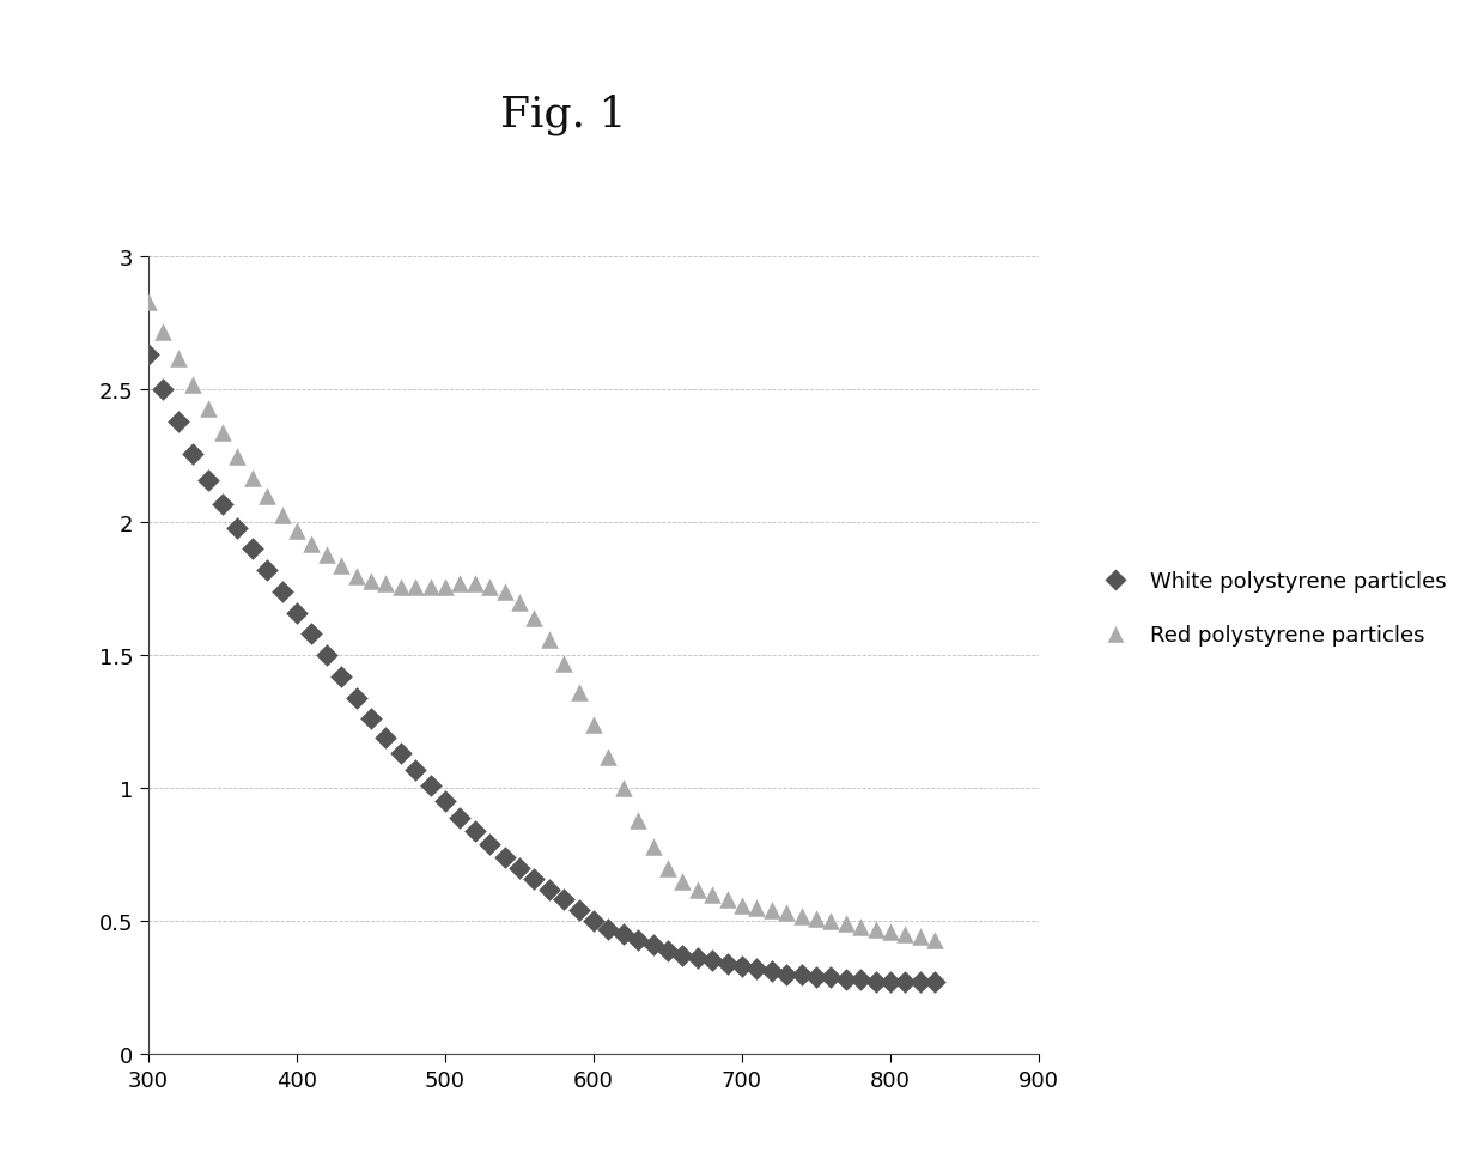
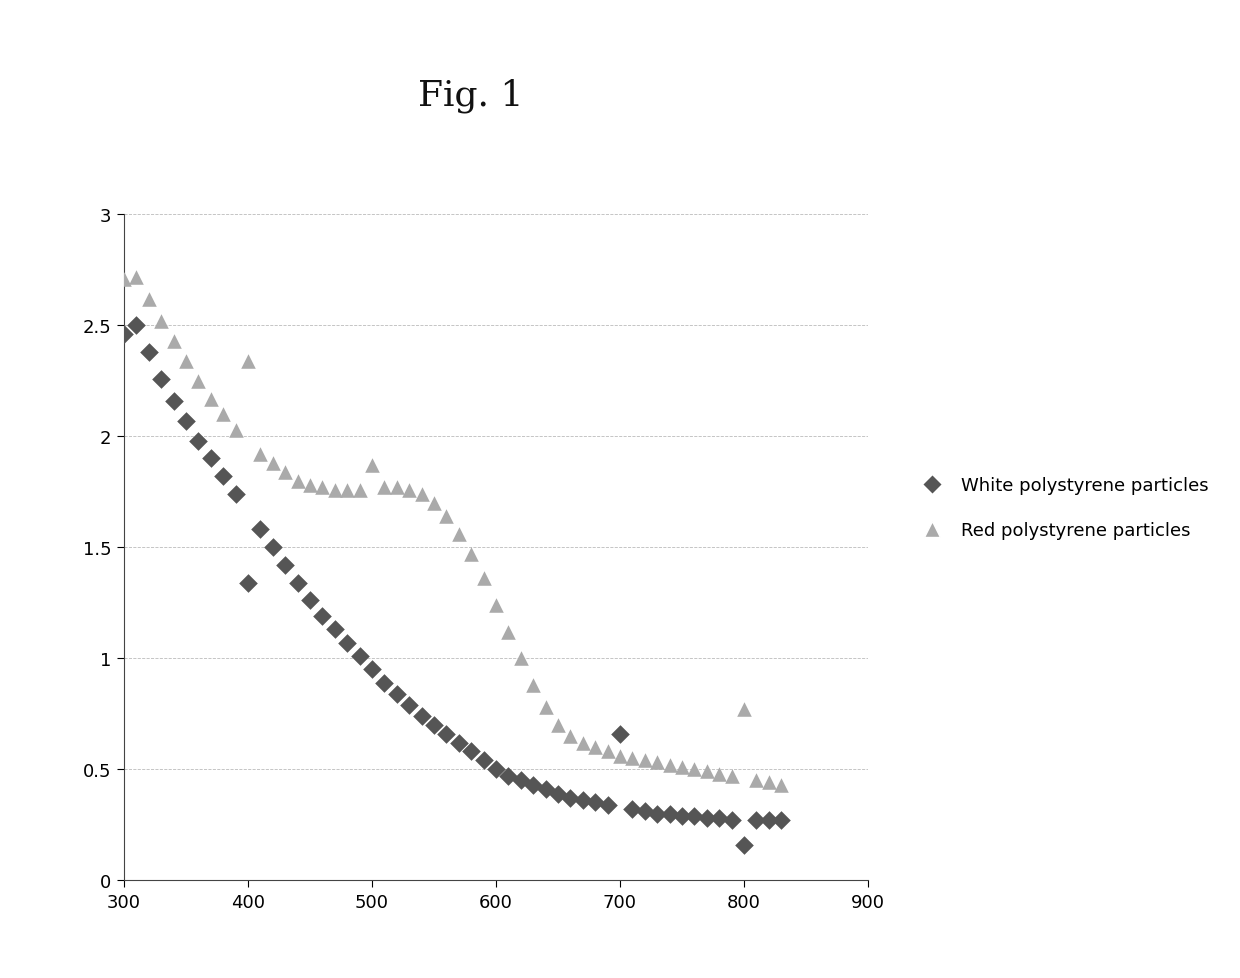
White polystyrene particles/300: 2.63 -> 2.46
Red polystyrene particles/300: 2.83 -> 2.71
White polystyrene particles/400: 1.66 -> 1.34
Red polystyrene particles/400: 1.97 -> 2.34
Red polystyrene particles/500: 1.76 -> 1.87
White polystyrene particles/700: 0.33 -> 0.66
White polystyrene particles/800: 0.27 -> 0.16
Red polystyrene particles/800: 0.46 -> 0.77
